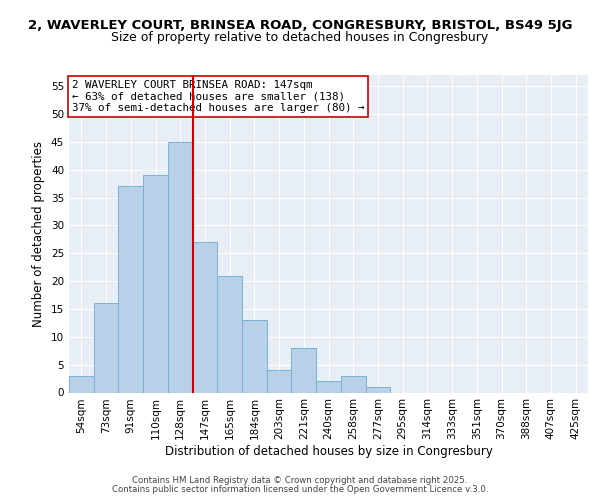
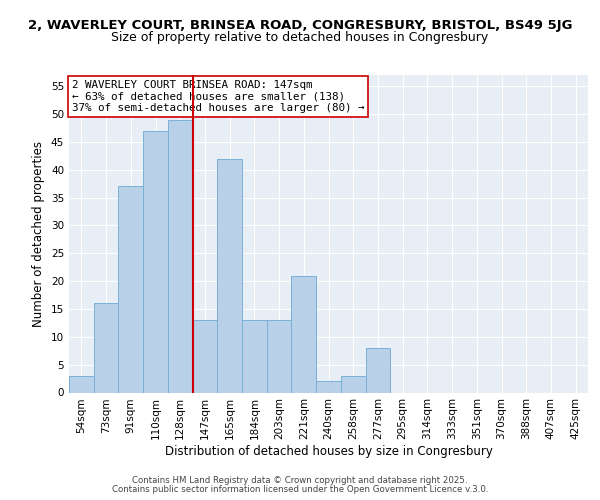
110sqm: 39 -> 47
128sqm: 45 -> 49
147sqm: 27 -> 13
165sqm: 21 -> 42
203sqm: 4 -> 13
221sqm: 8 -> 21
277sqm: 1 -> 8
